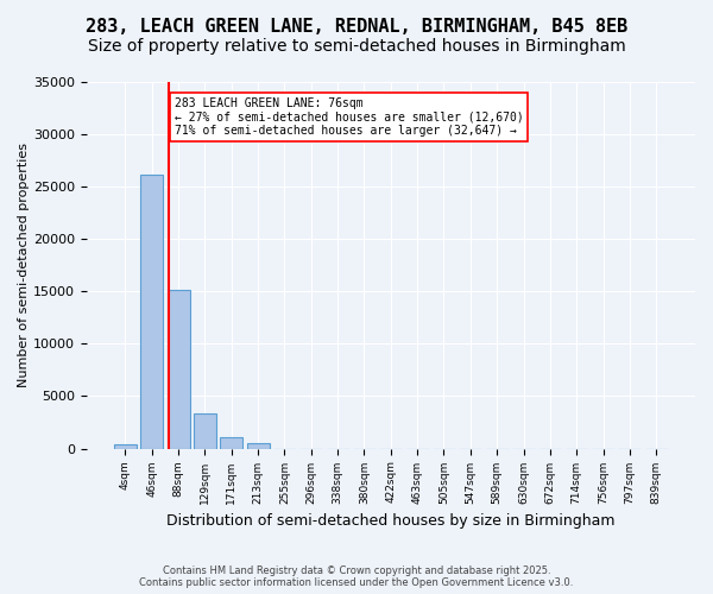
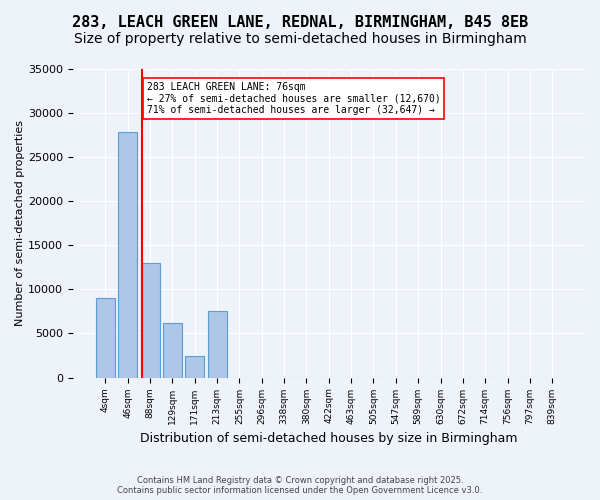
4sqm: 400 -> 9000
46sqm: 26100 -> 27800
88sqm: 15200 -> 13000
129sqm: 3400 -> 6200
171sqm: 1100 -> 2400
213sqm: 600 -> 7600
